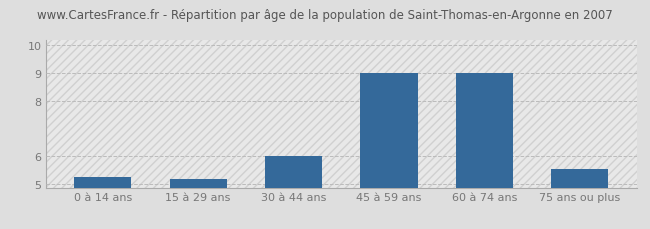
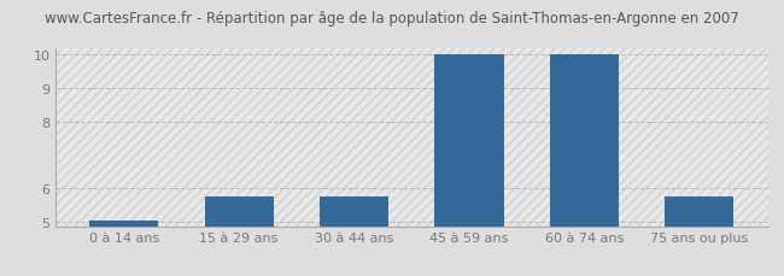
0 à 14 ans: 5.25 -> 5.05
15 à 29 ans: 5.20 -> 5.75
30 à 44 ans: 6.00 -> 5.75
45 à 59 ans: 9.00 -> 10.00
60 à 74 ans: 9.00 -> 10.00
75 ans ou plus: 5.55 -> 5.75
